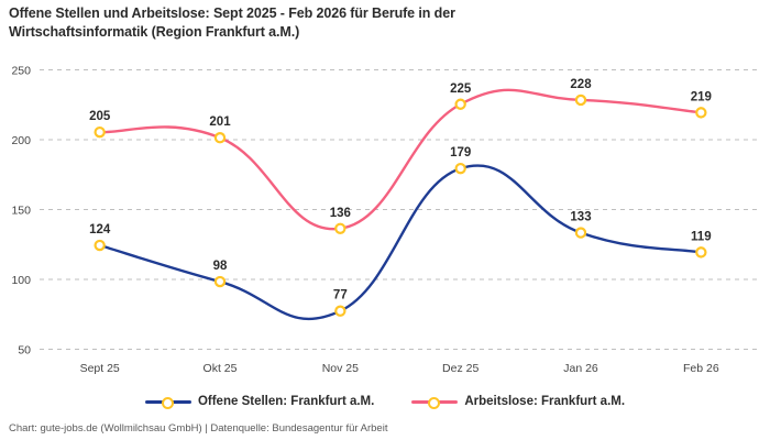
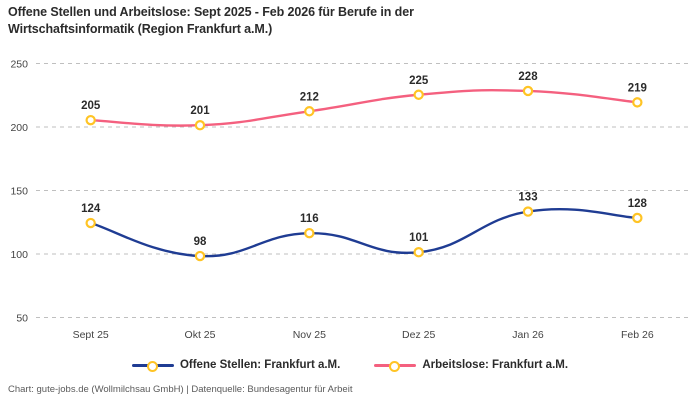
Offene Stellen: Frankfurt a.M./Nov 25: 77 -> 116
Arbeitslose: Frankfurt a.M./Nov 25: 136 -> 212
Offene Stellen: Frankfurt a.M./Dez 25: 179 -> 101
Offene Stellen: Frankfurt a.M./Feb 26: 119 -> 128
